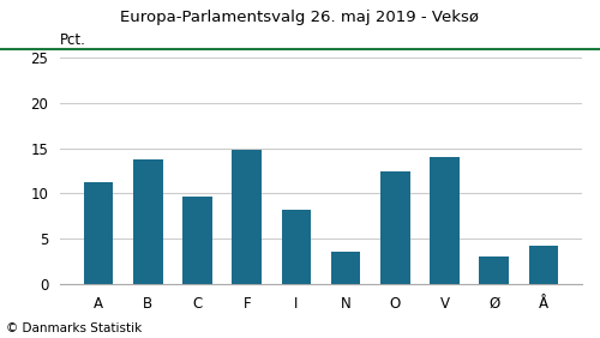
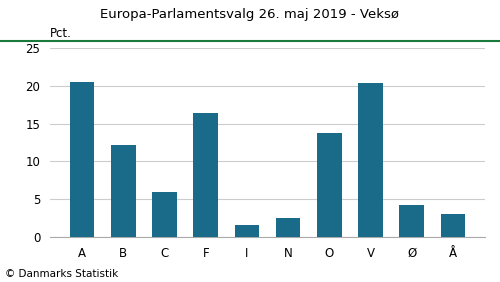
A: 11.2 -> 20.5
B: 13.8 -> 12.2
C: 9.6 -> 6.0
F: 14.8 -> 16.4
I: 8.2 -> 1.6
N: 3.6 -> 2.5
O: 12.4 -> 13.7
V: 14.0 -> 20.3
Ø: 3.0 -> 4.2
Å: 4.2 -> 3.0
